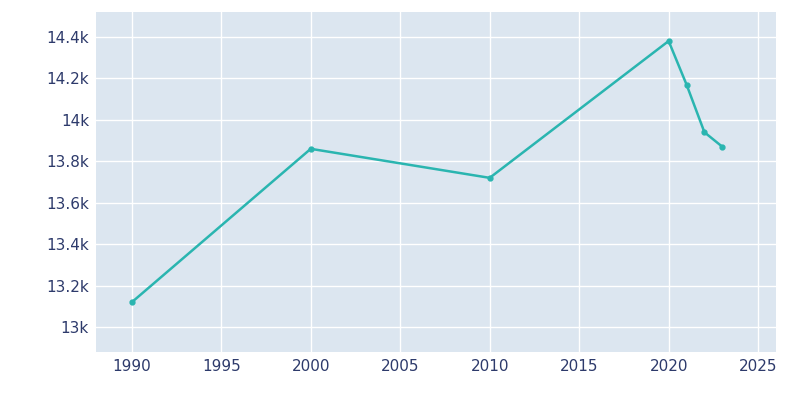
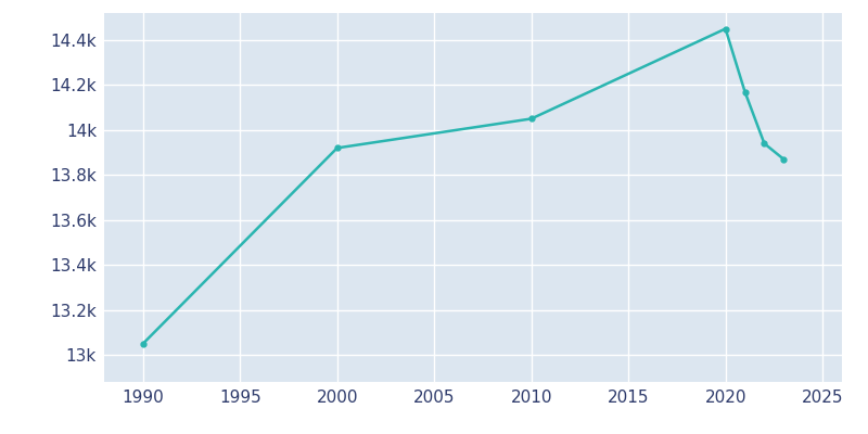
1990: 13.12k -> 13.05k
2000: 13.86k -> 13.92k
2010: 13.72k -> 14.05k
2020: 14.38k -> 14.45k
